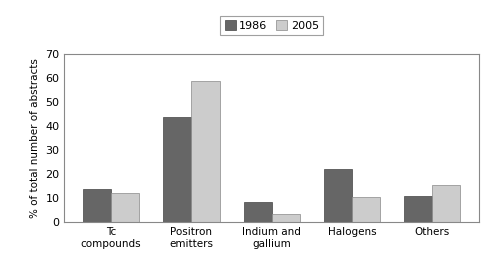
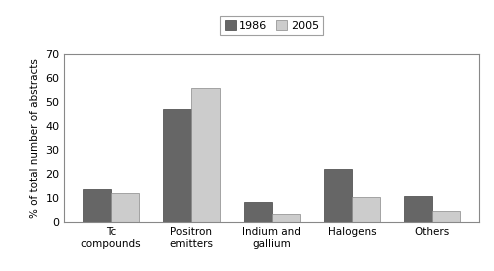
1986/Positron emitters: 44.0 -> 47.0
2005/Positron emitters: 59.0 -> 56.0
2005/Others: 15.5 -> 4.5
